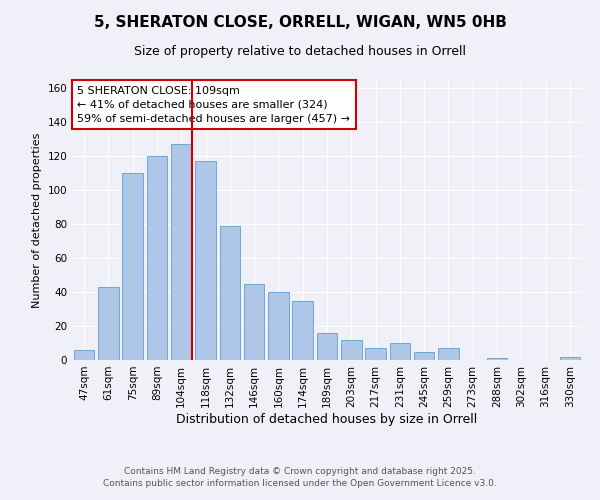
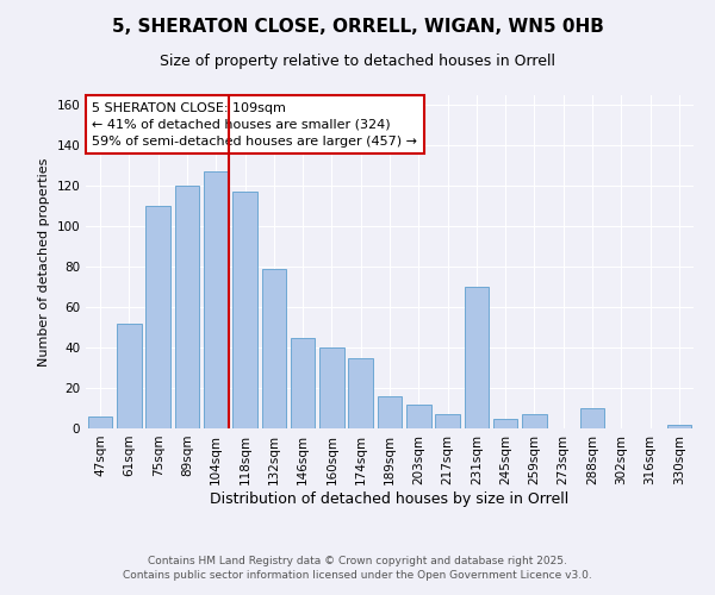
61sqm: 43 -> 52
231sqm: 10 -> 70
288sqm: 1 -> 10
